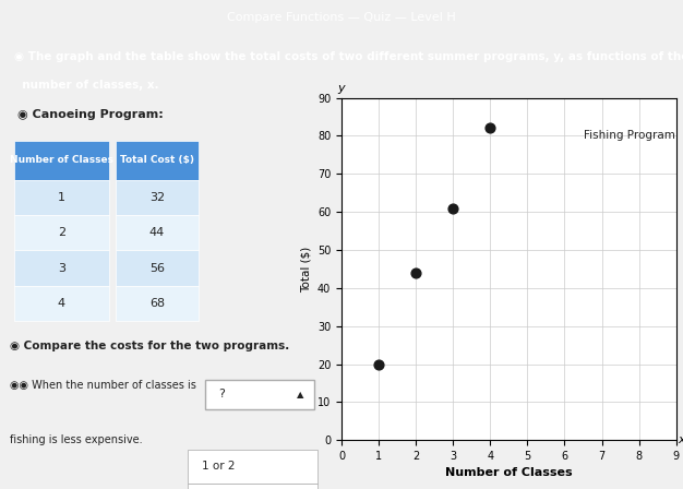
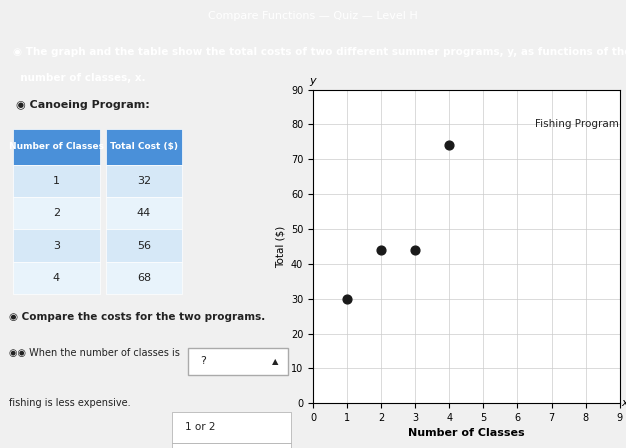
1: 20 -> 30
3: 61 -> 44
4: 82 -> 74
